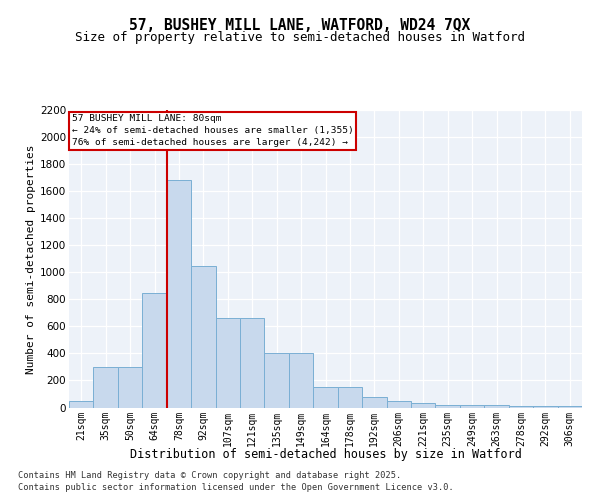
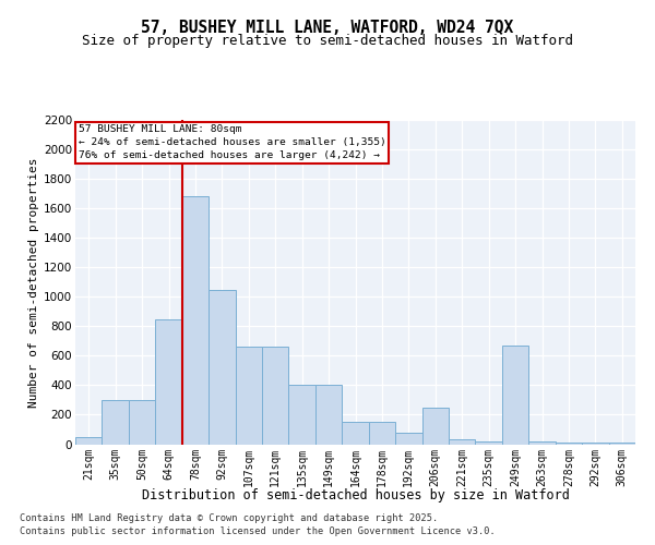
206sqm: 50 -> 250
249sqm: 20 -> 670
